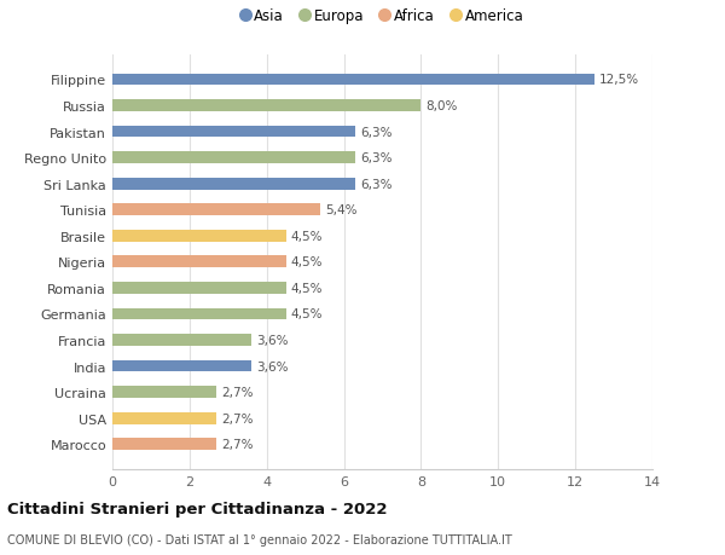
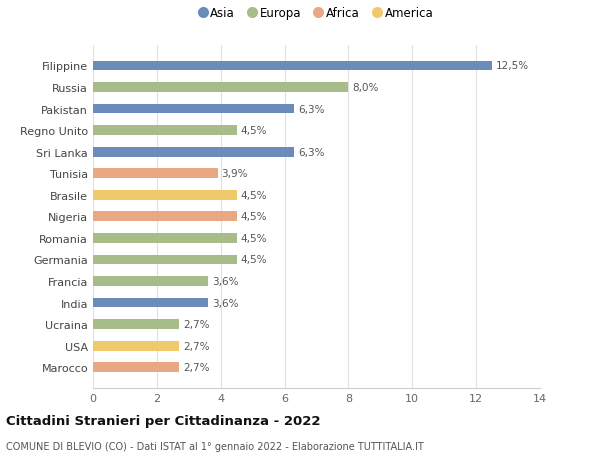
Regno Unito: 6,3% -> 4,5%
Tunisia: 5,4% -> 3,9%
